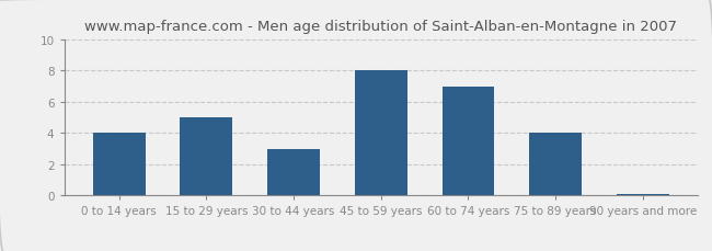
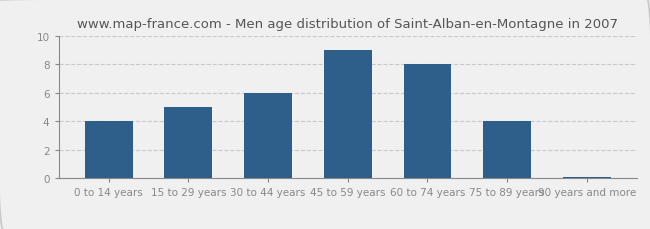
30 to 44 years: 3.0 -> 6.0
45 to 59 years: 8.0 -> 9.0
60 to 74 years: 7.0 -> 8.0
